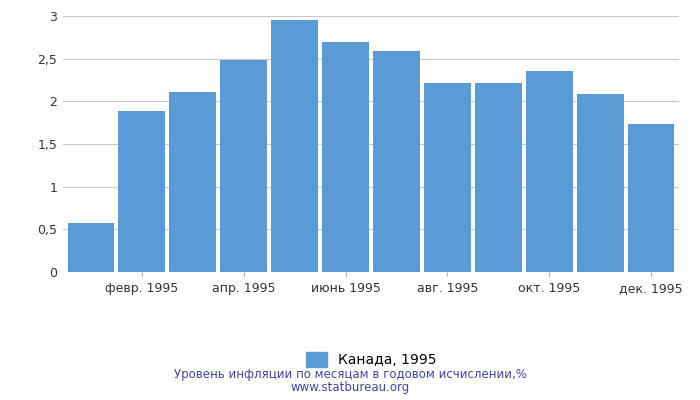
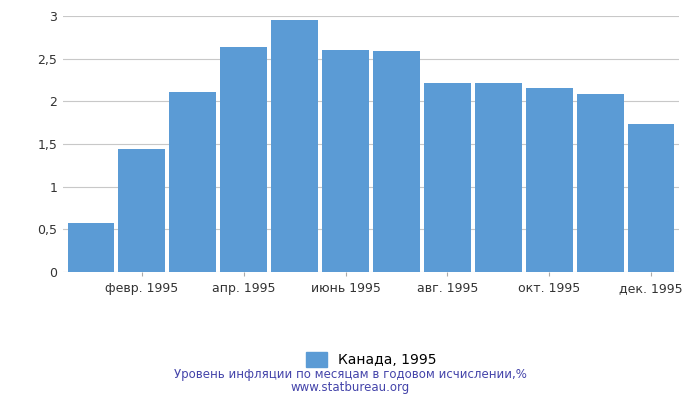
февр. 1995: 1,89 -> 1,44
апр. 1995: 2,48 -> 2,64
июнь 1995: 2,70 -> 2,60
окт. 1995: 2,35 -> 2,16
